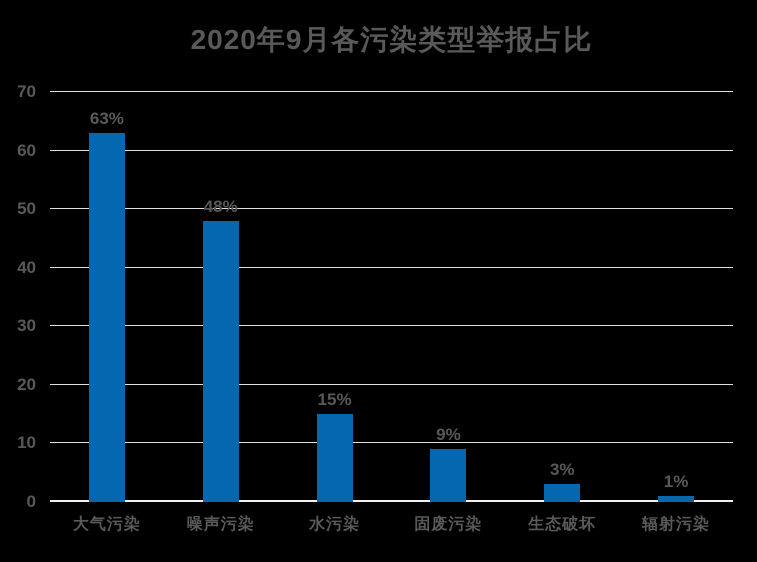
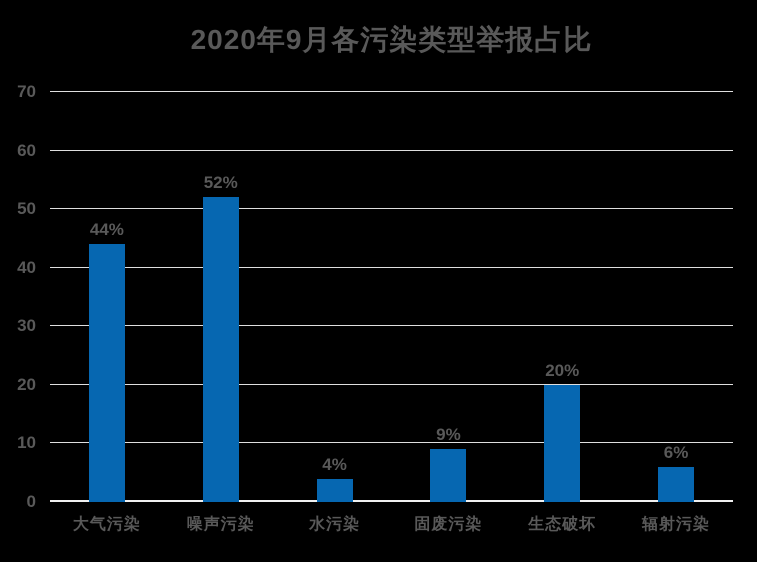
大气污染: 63% -> 44%
噪声污染: 48% -> 52%
水污染: 15% -> 4%
生态破坏: 3% -> 20%
辐射污染: 1% -> 6%
